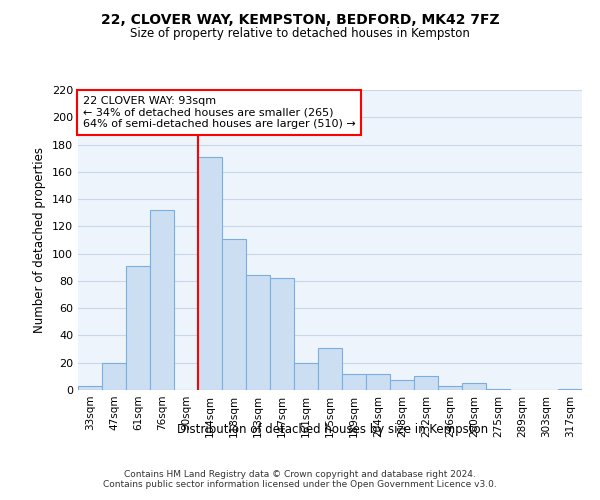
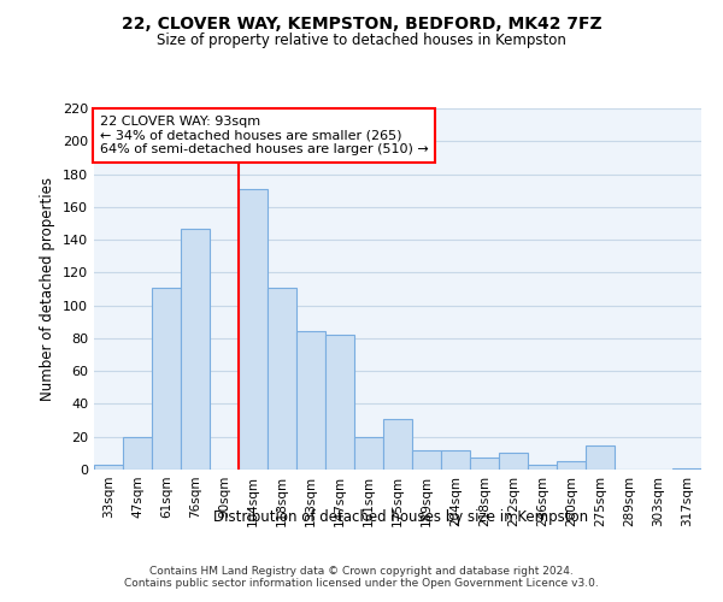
61sqm: 91 -> 111
76sqm: 132 -> 147
275sqm: 1 -> 15
